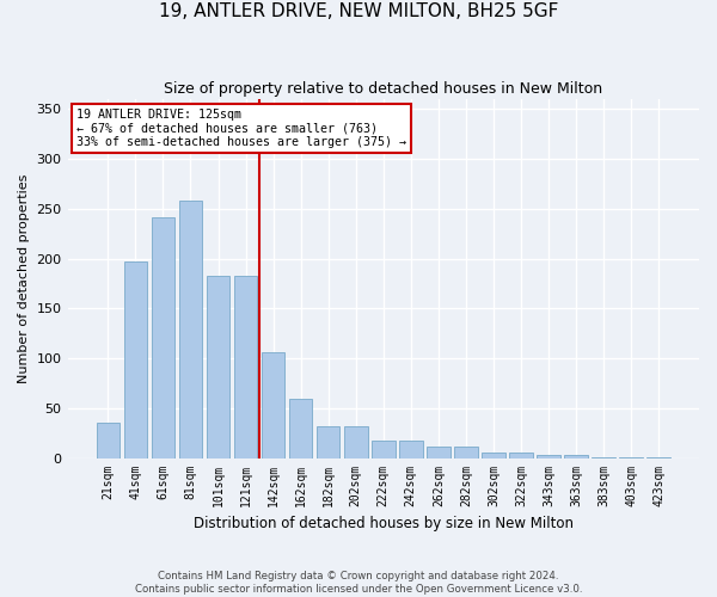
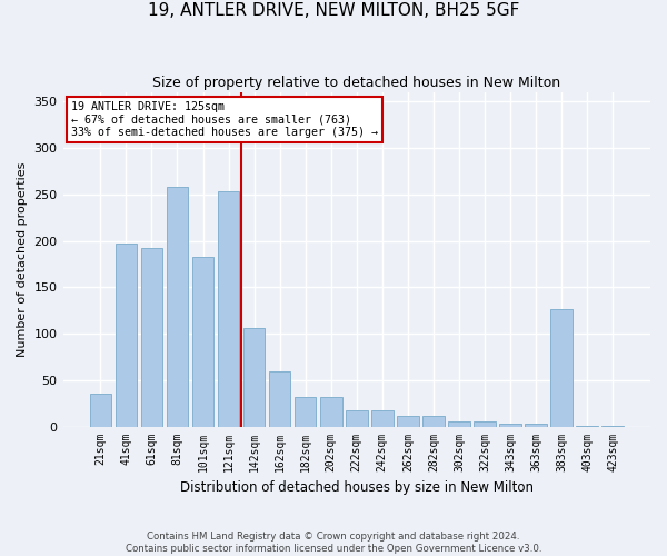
61sqm: 242 -> 192
121sqm: 183 -> 254
383sqm: 1 -> 126
